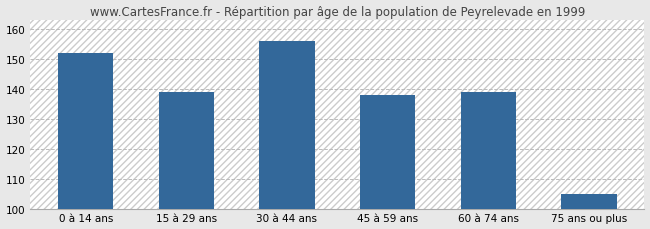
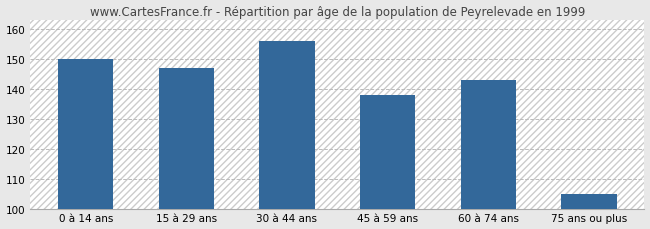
0 à 14 ans: 152 -> 150
15 à 29 ans: 139 -> 147
60 à 74 ans: 139 -> 143
